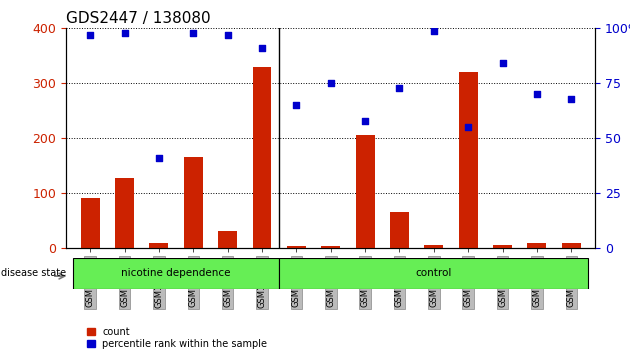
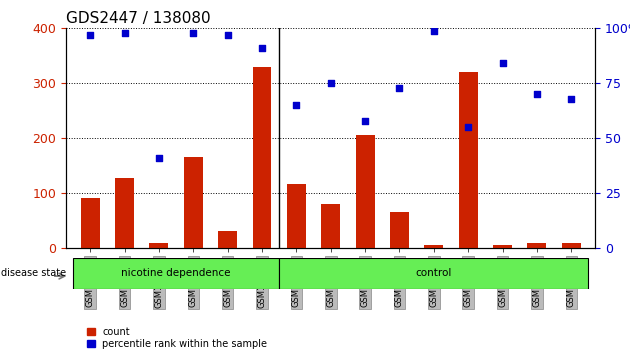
count/GSM144122: 3 -> 116
count/GSM144123: 3 -> 80
